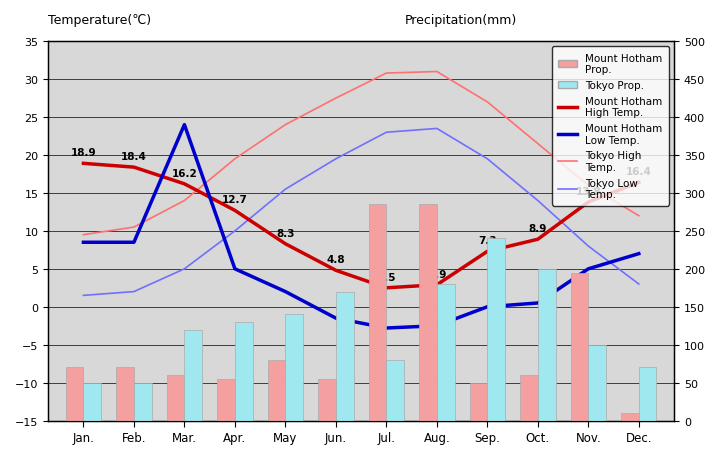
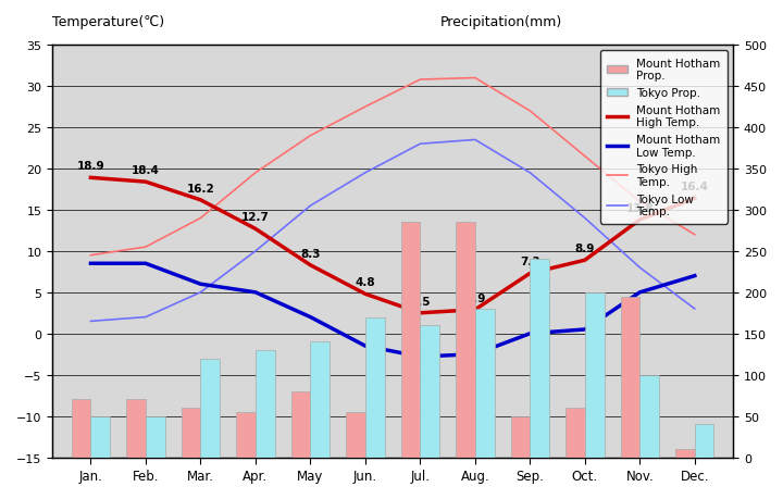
Mount Hotham Low Temp./Mar.: 24.0 -> 6.0
Tokyo Prop./Jul.: 80 -> 160
Tokyo Prop./Dec.: 70 -> 40
